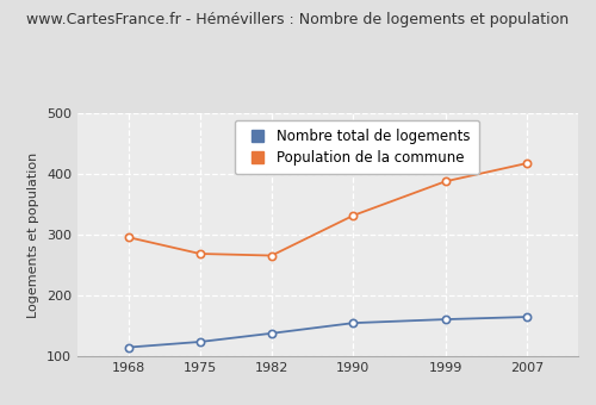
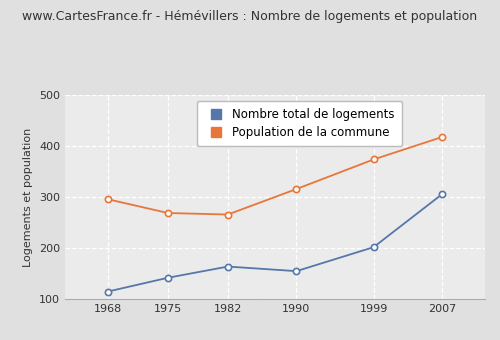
Nombre total de logements/1975: 124 -> 142
Nombre total de logements/1982: 138 -> 164
Population de la commune/1990: 332 -> 316
Nombre total de logements/1999: 161 -> 202
Population de la commune/1999: 388 -> 374
Nombre total de logements/2007: 165 -> 306
